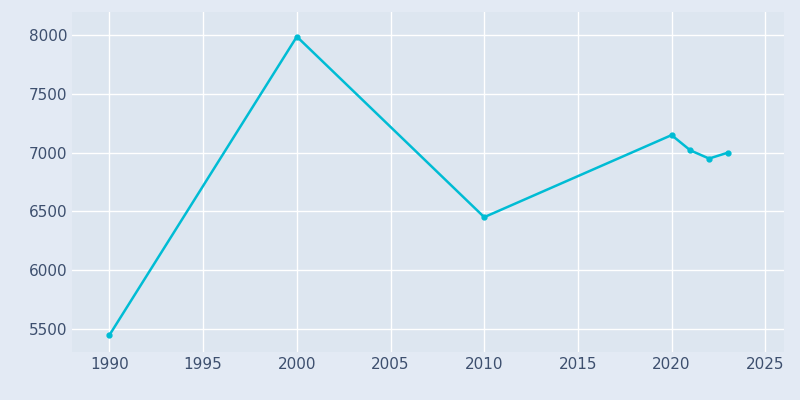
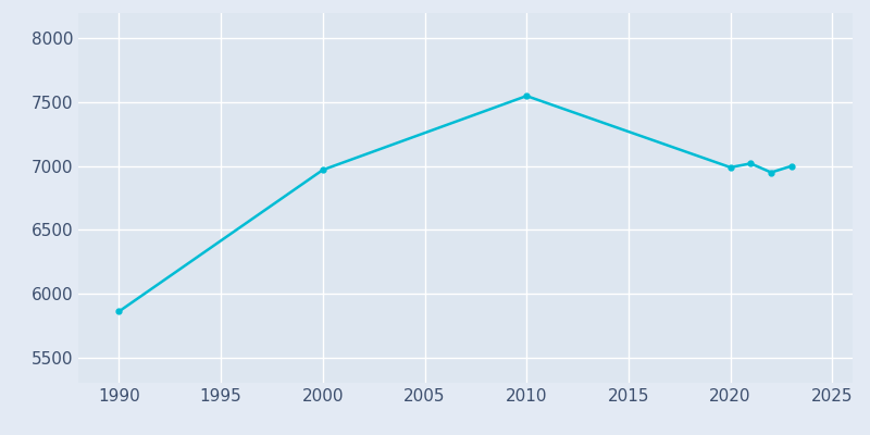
1990: 5440 -> 5860
2000: 7990 -> 6970
2010: 6450 -> 7550
2020: 7150 -> 6990
